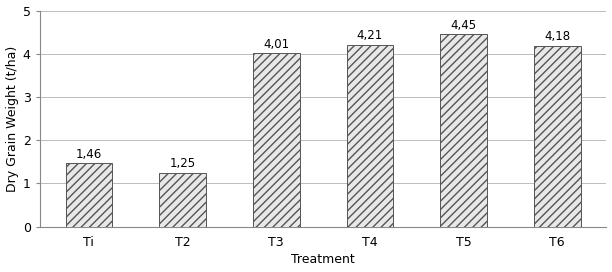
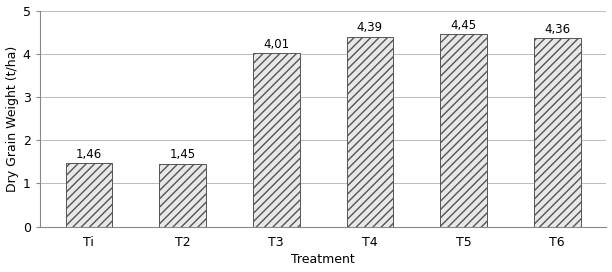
T2: 1,25 -> 1,45
T4: 4,21 -> 4,39
T6: 4,18 -> 4,36
